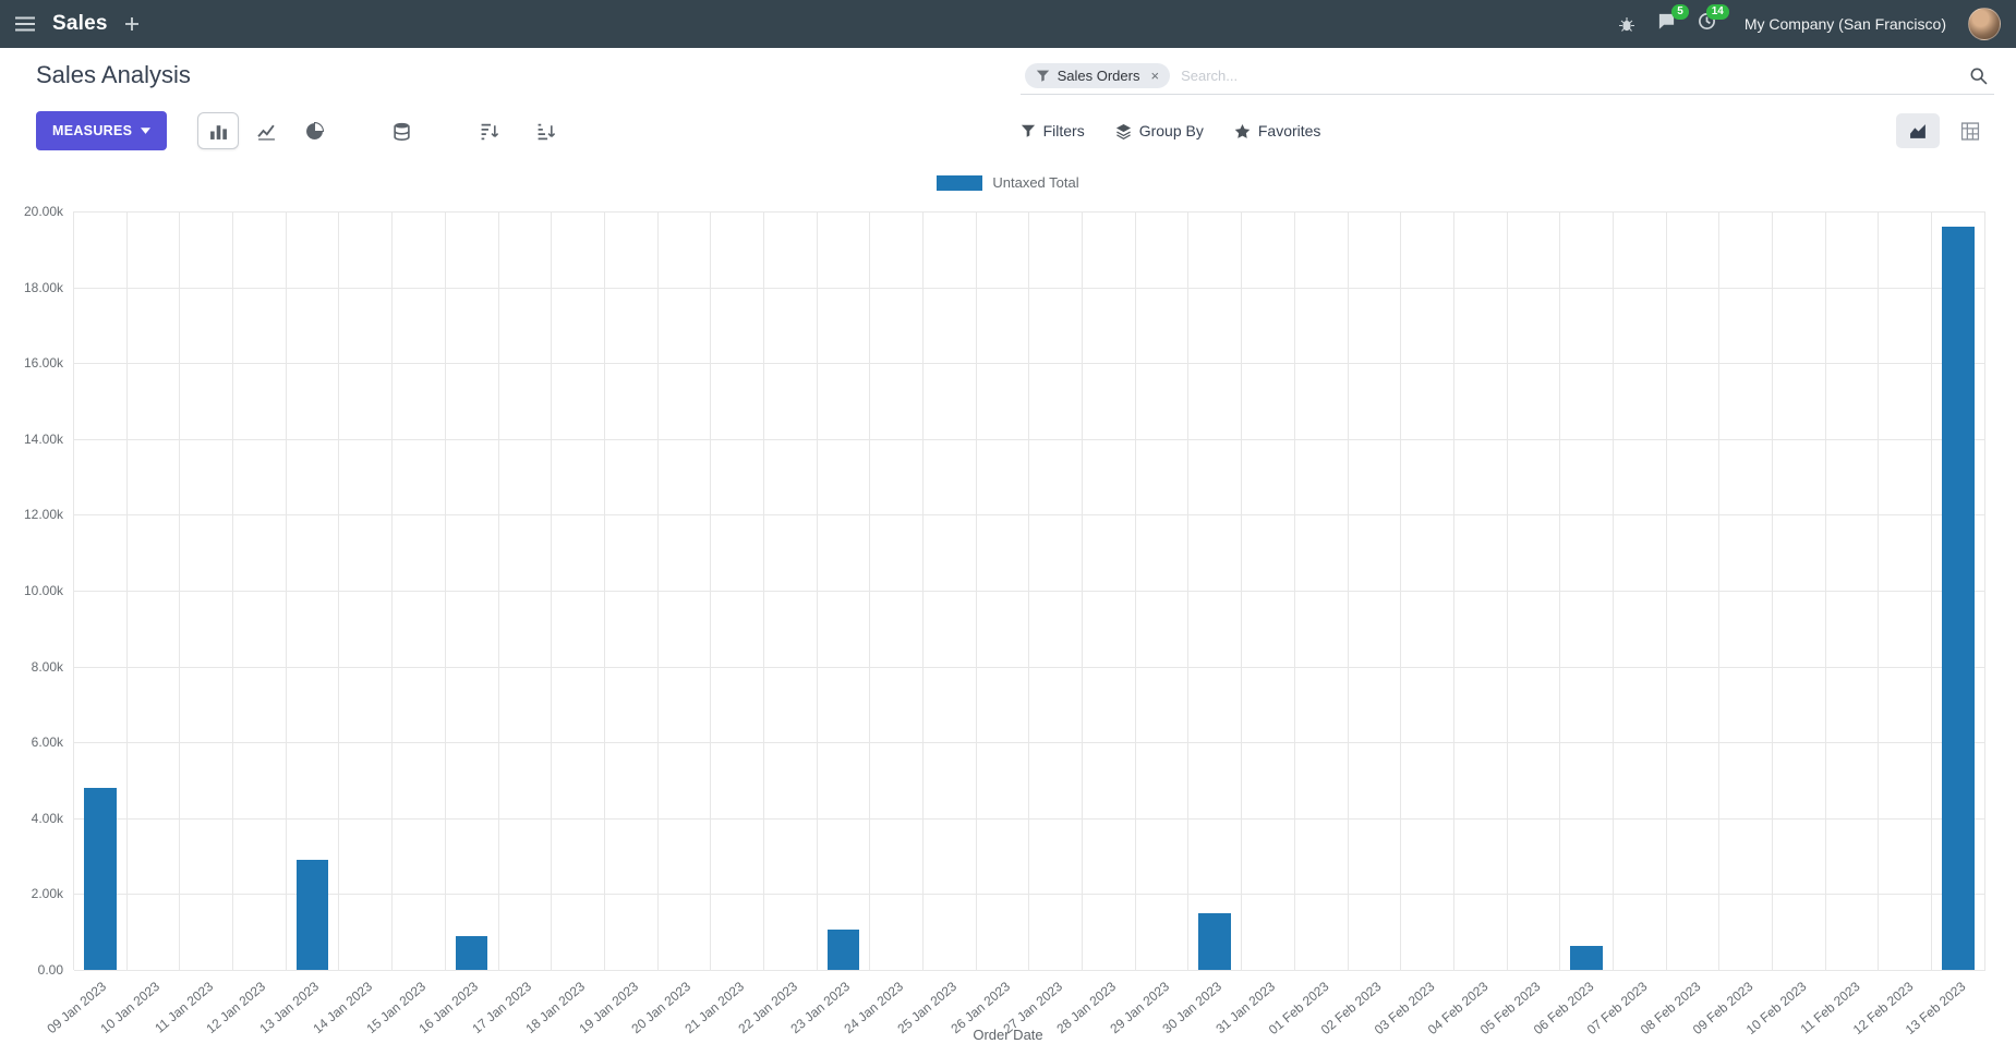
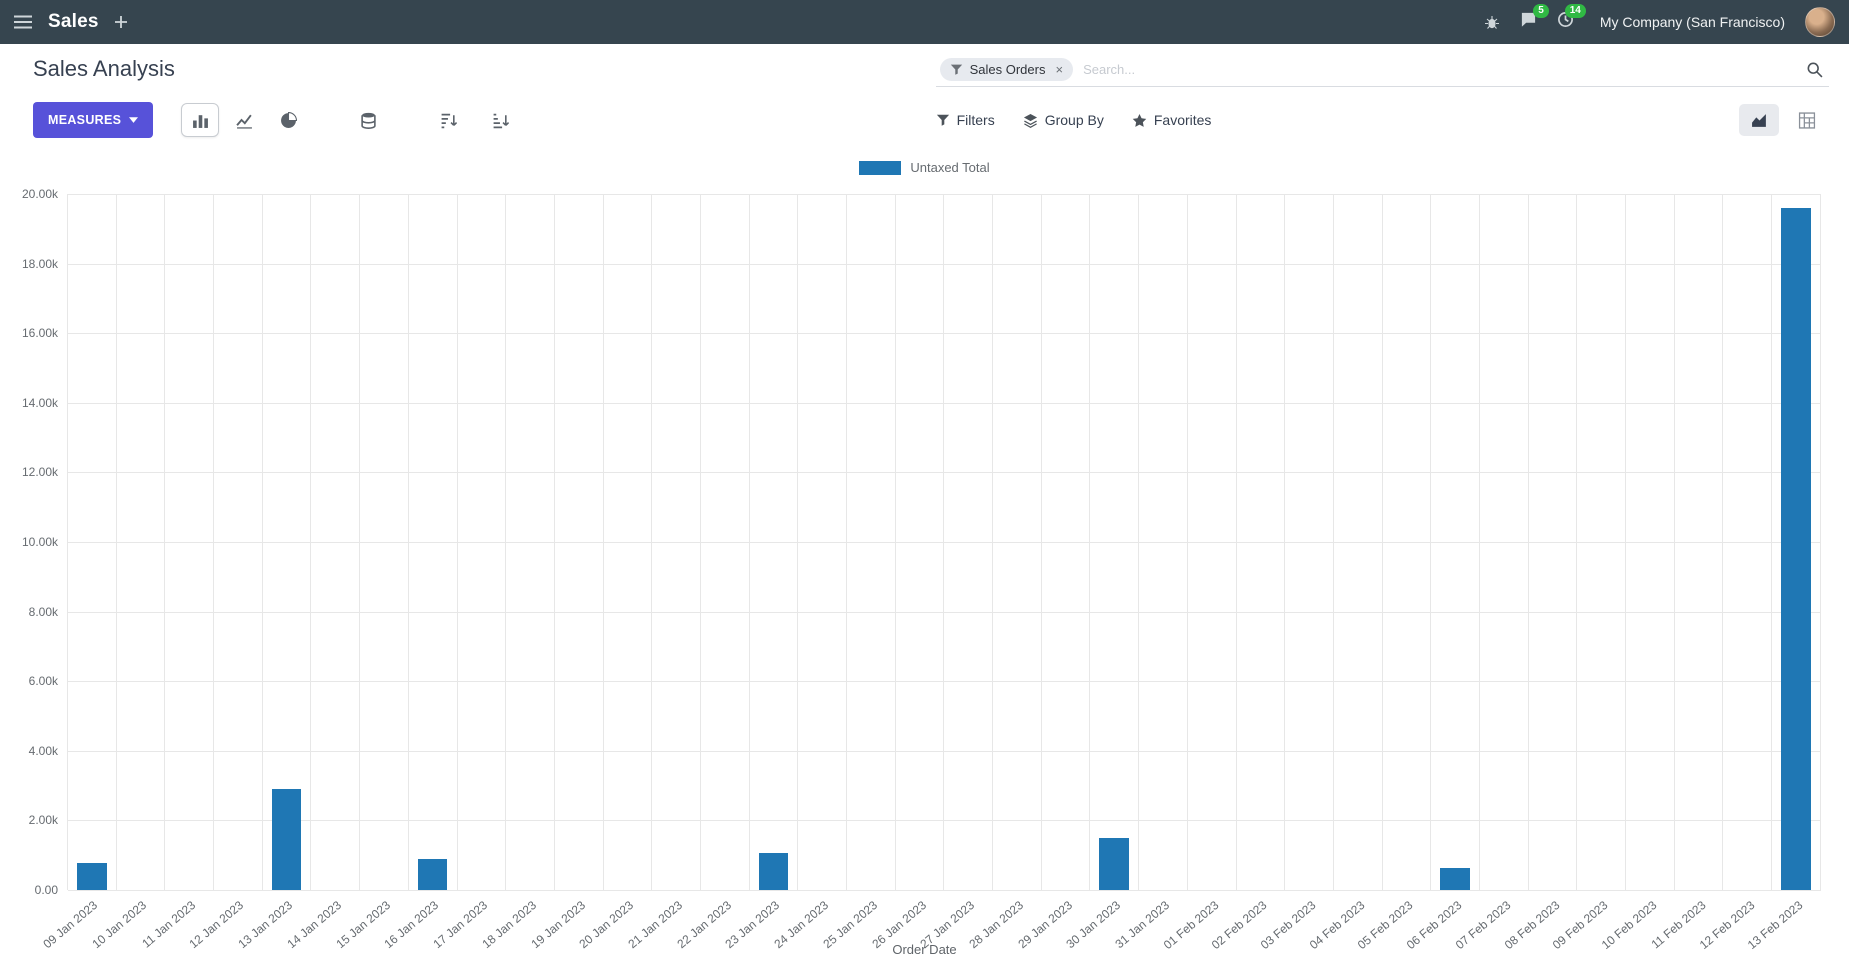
09 Jan 2023: 4.8k -> 0.8k
